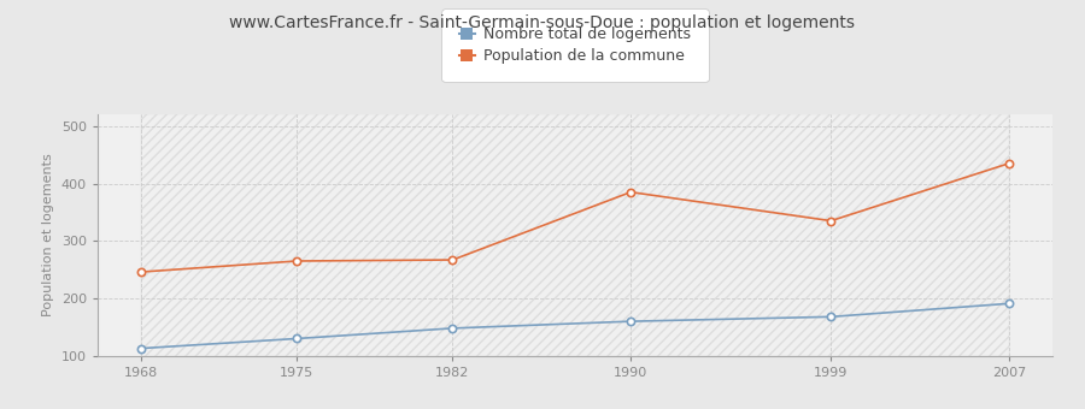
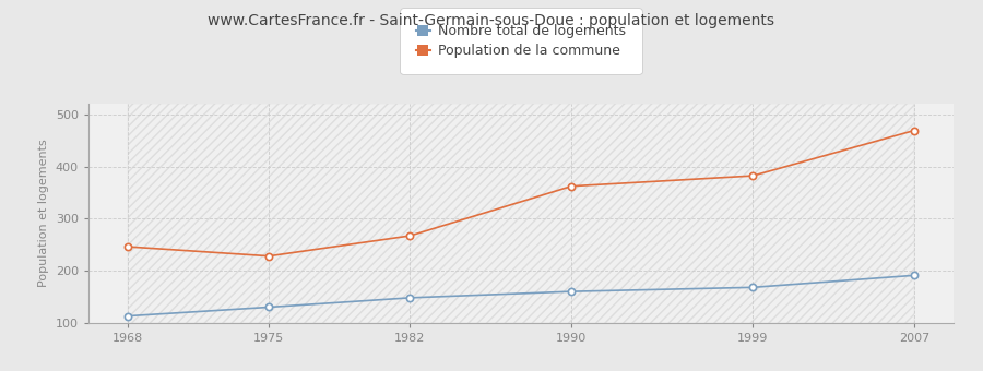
Population de la commune/1975: 265 -> 228
Population de la commune/1990: 385 -> 362
Population de la commune/1999: 335 -> 382
Population de la commune/2007: 435 -> 469
